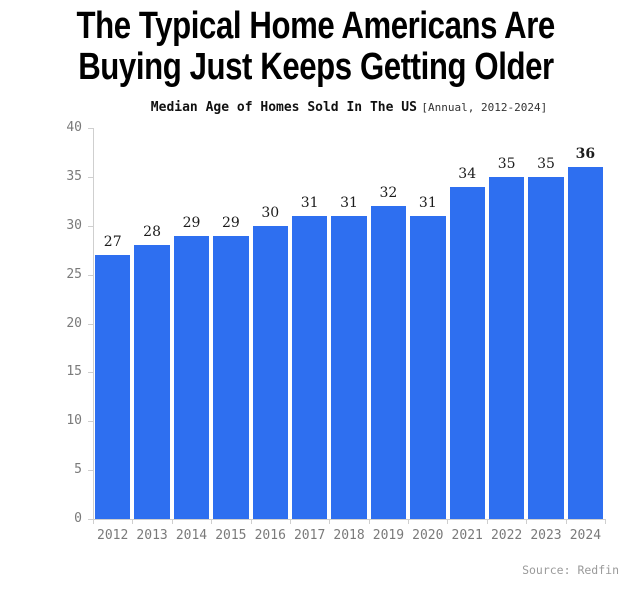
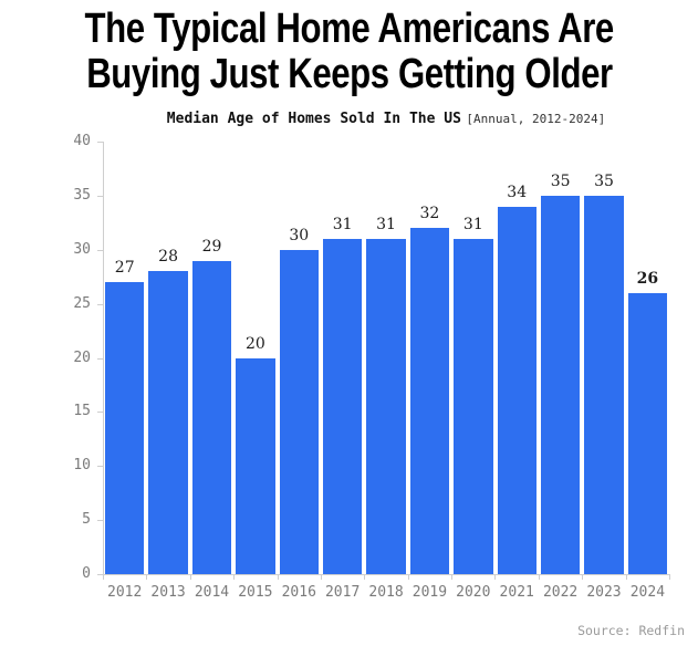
2015: 29 -> 20
2024: 36 -> 26
